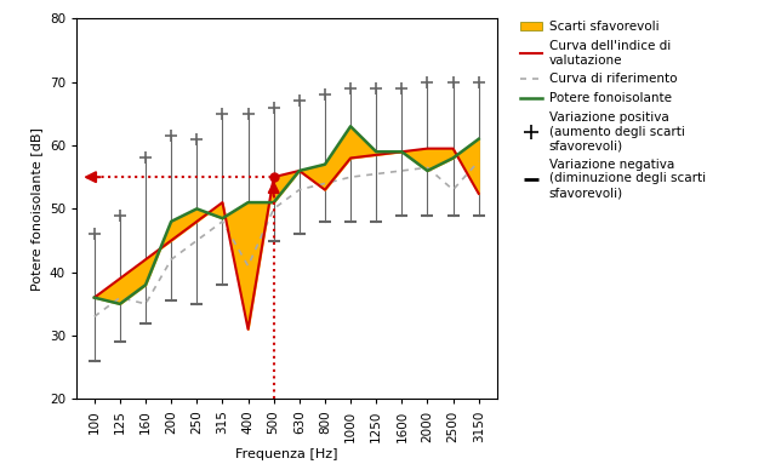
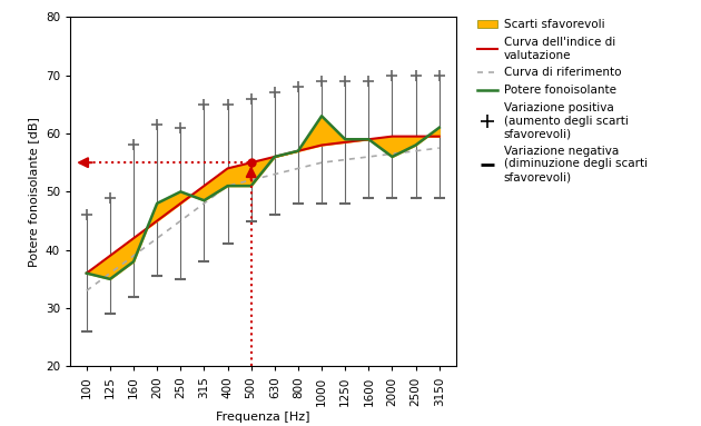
Curva di riferimento/160: 35.0 -> 39.0
Curva di riferimento/400: 41.0 -> 51.0
Curva dell'indice di valutazione/400: 31.0 -> 54.0
Curva di riferimento/500: 50.0 -> 52.0
Curva dell'indice di valutazione/800: 53.0 -> 57.0
Curva di riferimento/2500: 53.0 -> 57.0
Curva dell'indice di valutazione/3150: 52.4 -> 59.5
